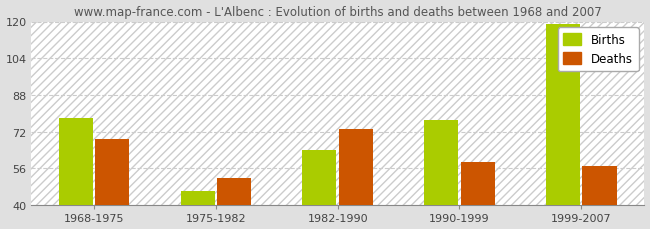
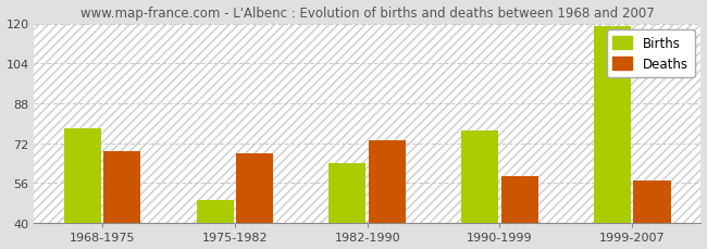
Births/1975-1982: 46 -> 49
Deaths/1975-1982: 52 -> 68
